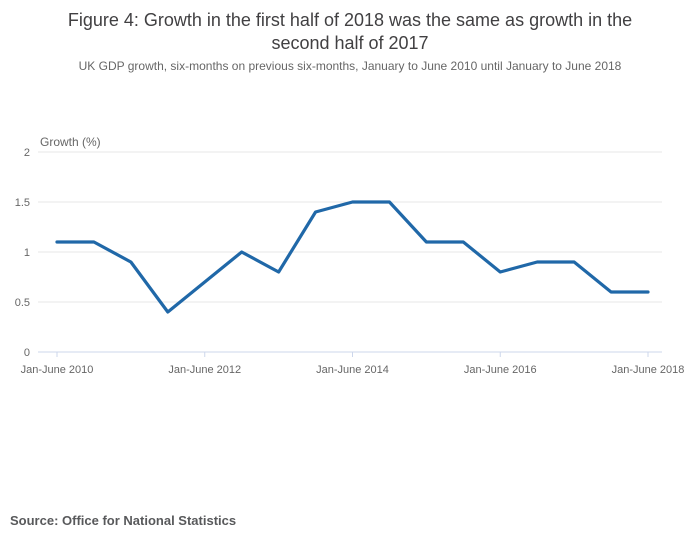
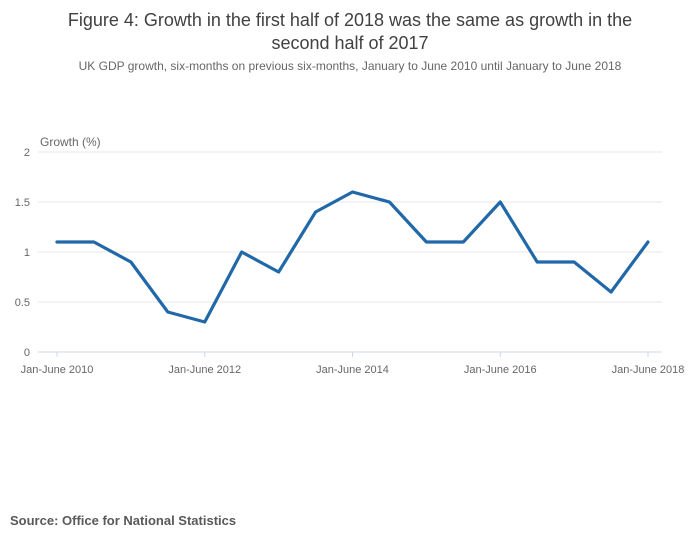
Jan-June 2012: 0.7 -> 0.3
Jan-June 2014: 1.5 -> 1.6
Jan-June 2016: 0.8 -> 1.5
Jan-June 2018: 0.6 -> 1.1
